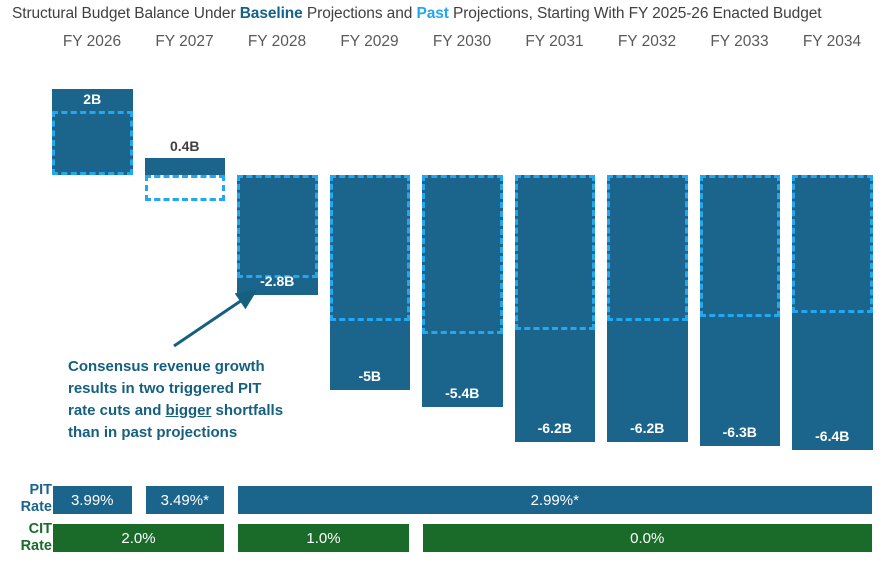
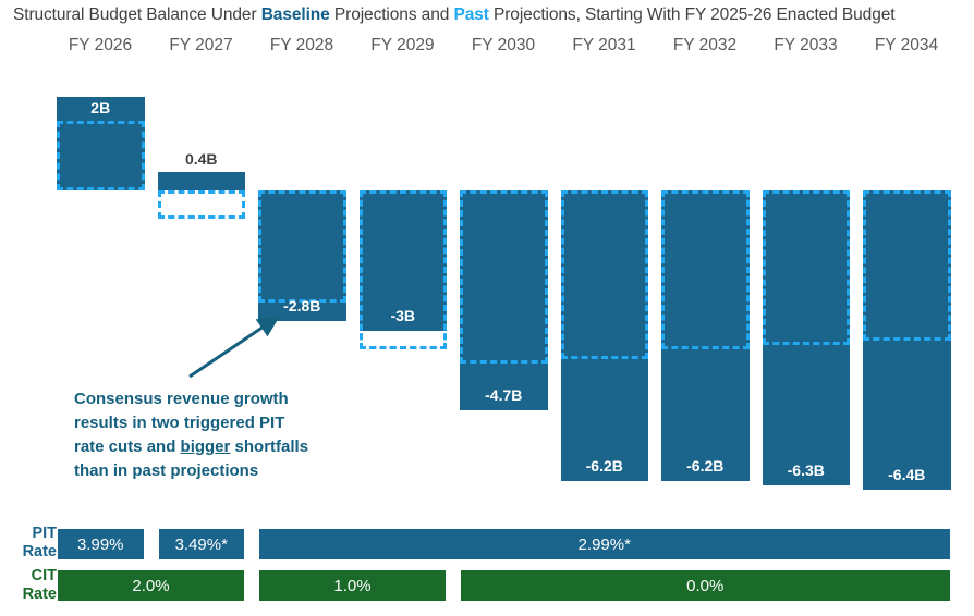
Baseline/FY 2029: -5B -> -3B
Baseline/FY 2030: -5.4B -> -4.7B
